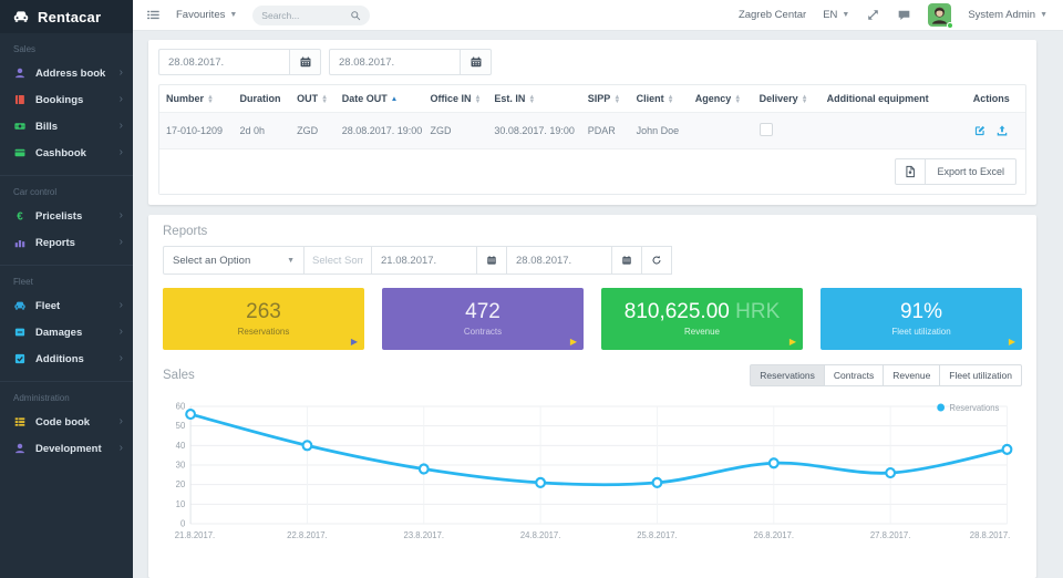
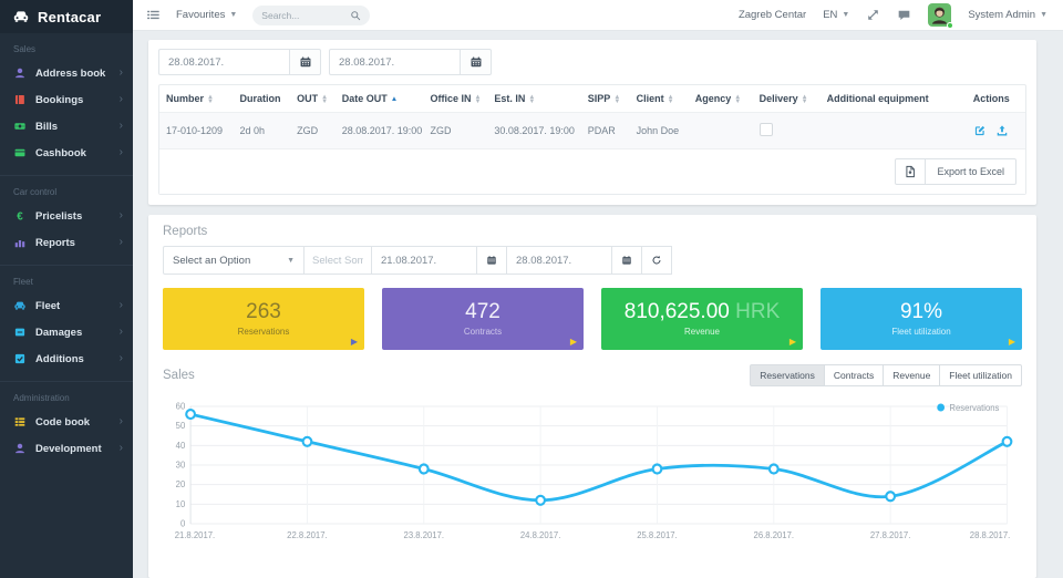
22.8.2017.: 40 -> 42
24.8.2017.: 21 -> 12
25.8.2017.: 21 -> 28
26.8.2017.: 31 -> 28
27.8.2017.: 26 -> 14
28.8.2017.: 38 -> 42
